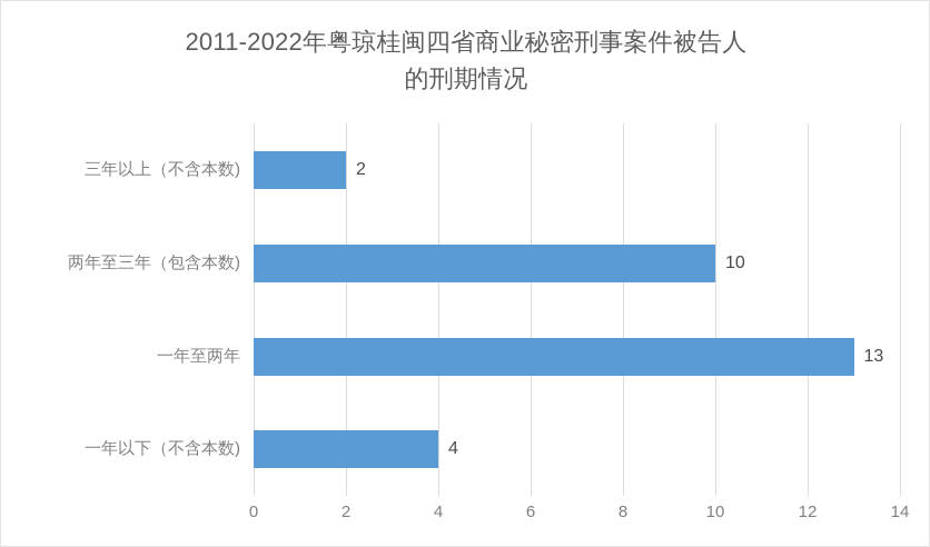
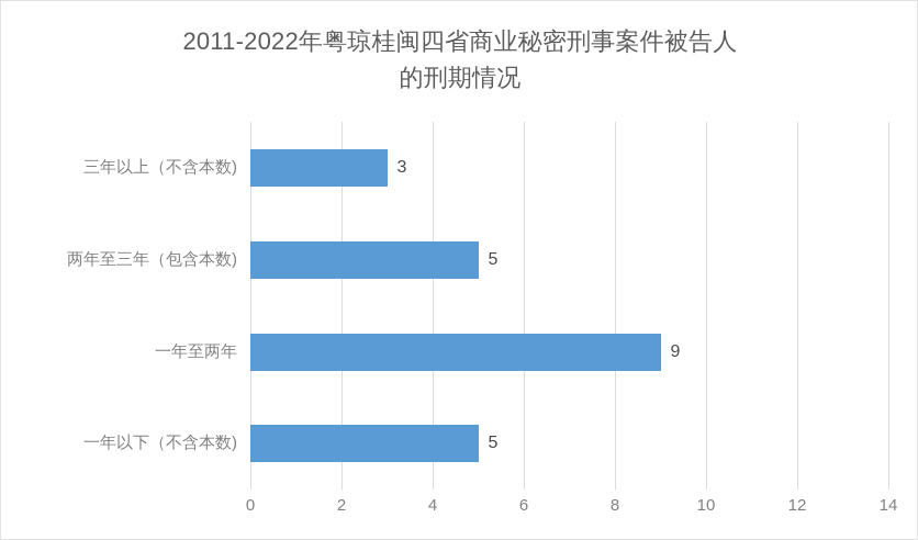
三年以上（不含本数): 2 -> 3
两年至三年（包含本数): 10 -> 5
一年至两年: 13 -> 9
一年以下（不含本数): 4 -> 5
